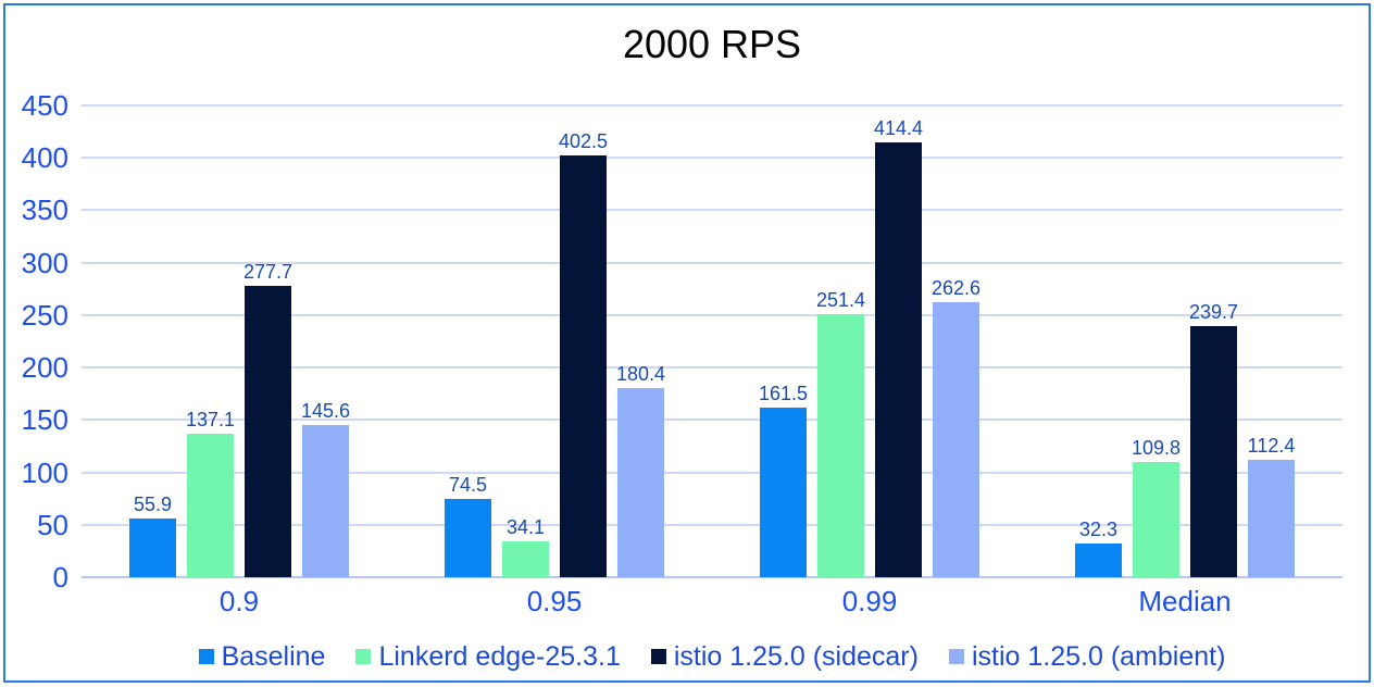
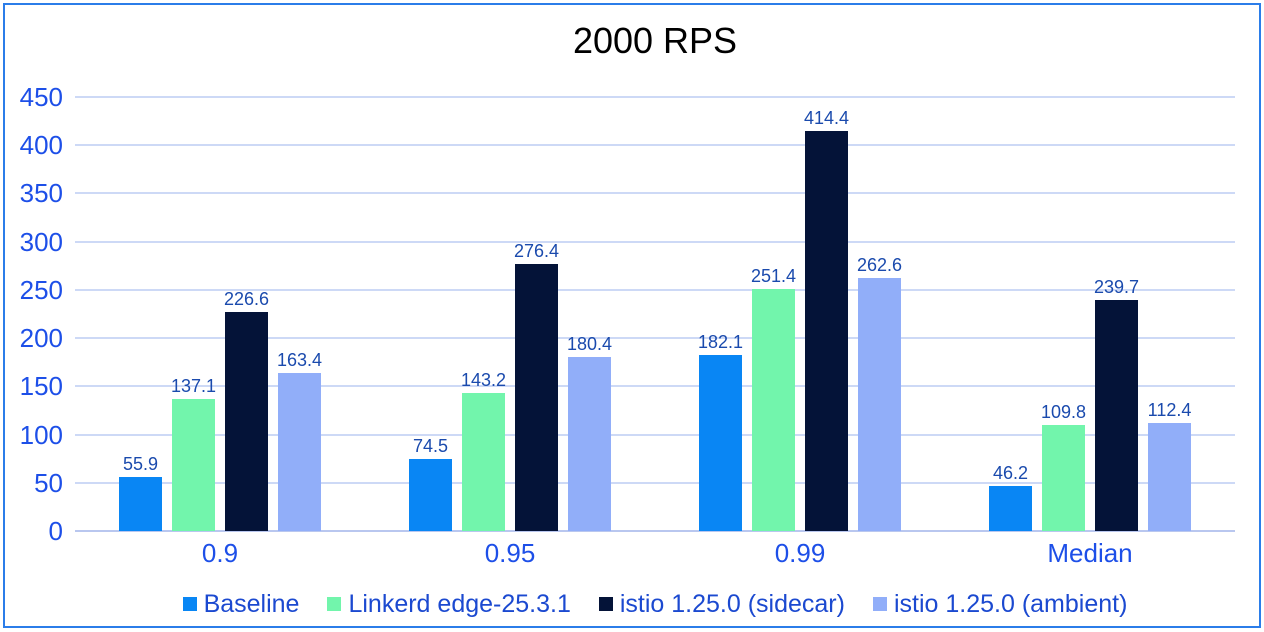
istio 1.25.0 (sidecar)/0.9: 277.7 -> 226.6
istio 1.25.0 (ambient)/0.9: 145.6 -> 163.4
Linkerd edge-25.3.1/0.95: 34.1 -> 143.2
istio 1.25.0 (sidecar)/0.95: 402.5 -> 276.4
Baseline/0.99: 161.5 -> 182.1
Baseline/Median: 32.3 -> 46.2
